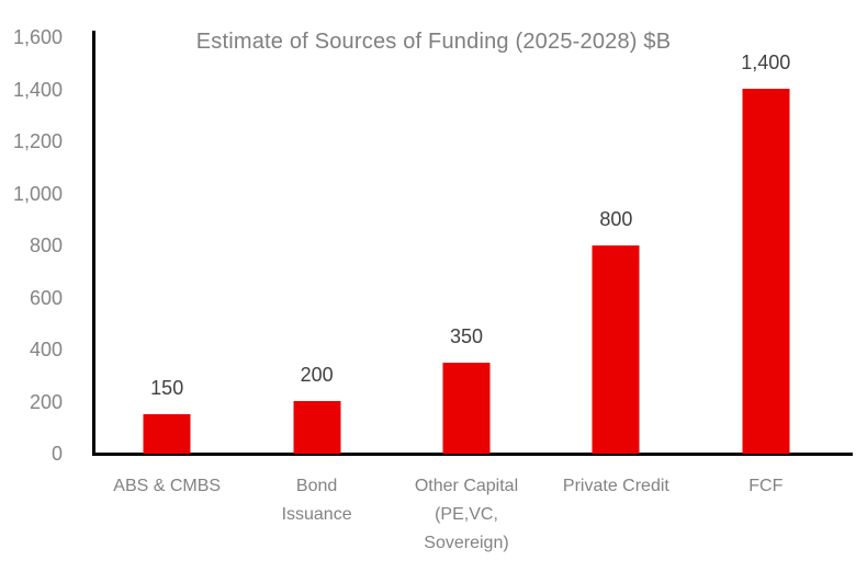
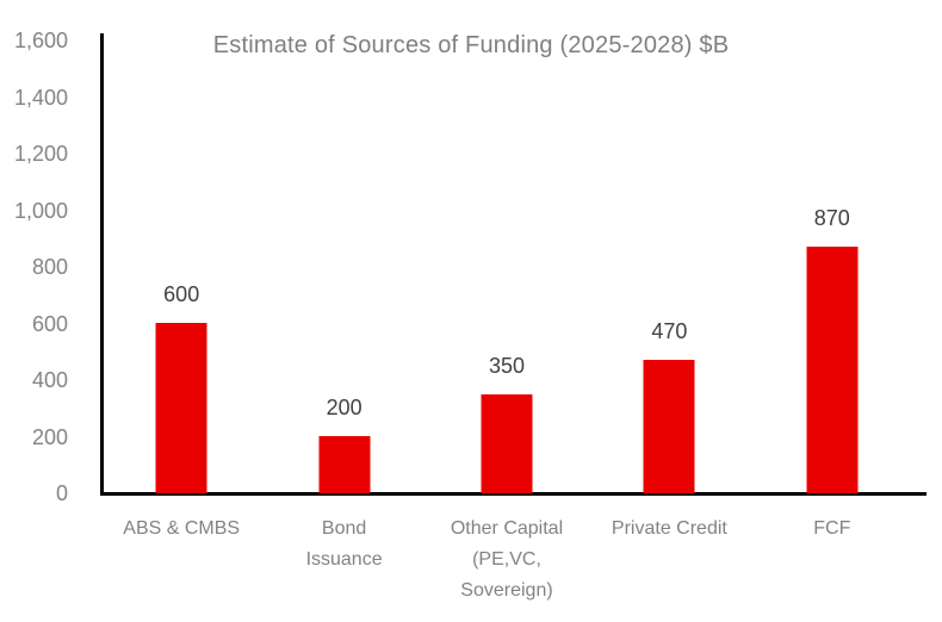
ABS & CMBS: 150 -> 600
Private Credit: 800 -> 470
FCF: 1,400 -> 870
